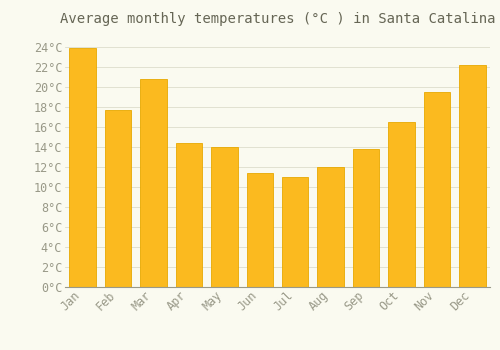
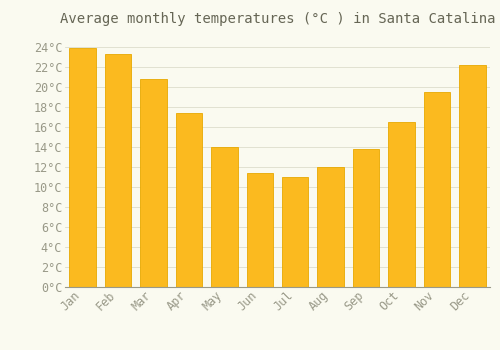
Feb: 17.7°C -> 23.3°C
Apr: 14.4°C -> 17.4°C
